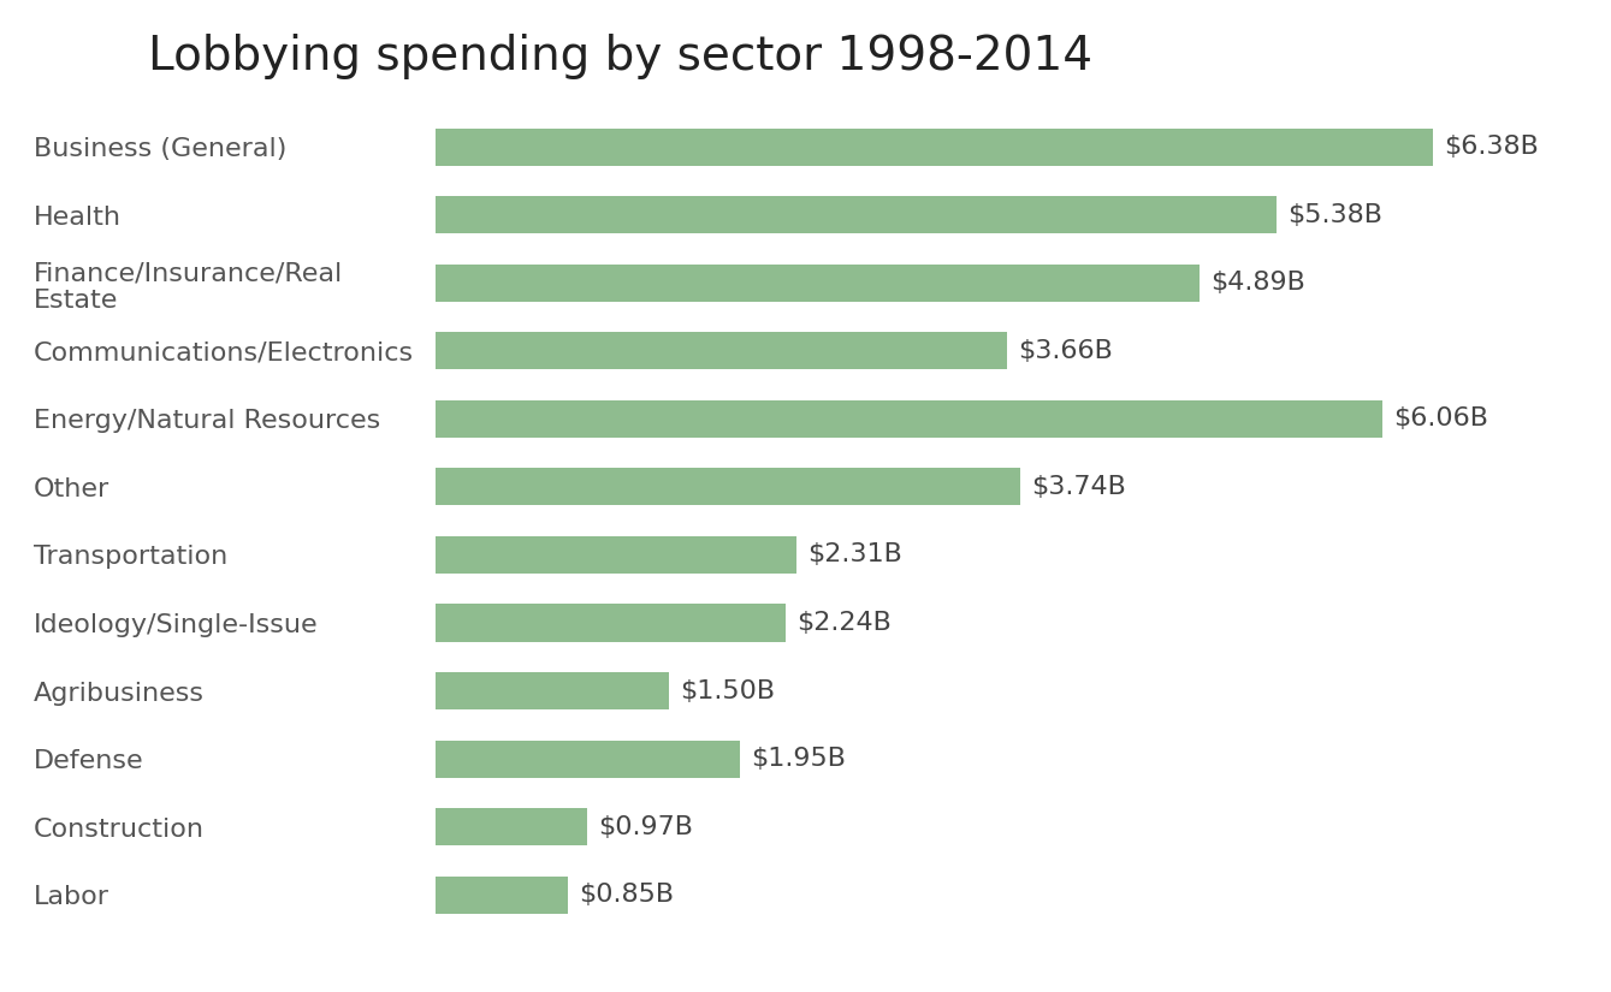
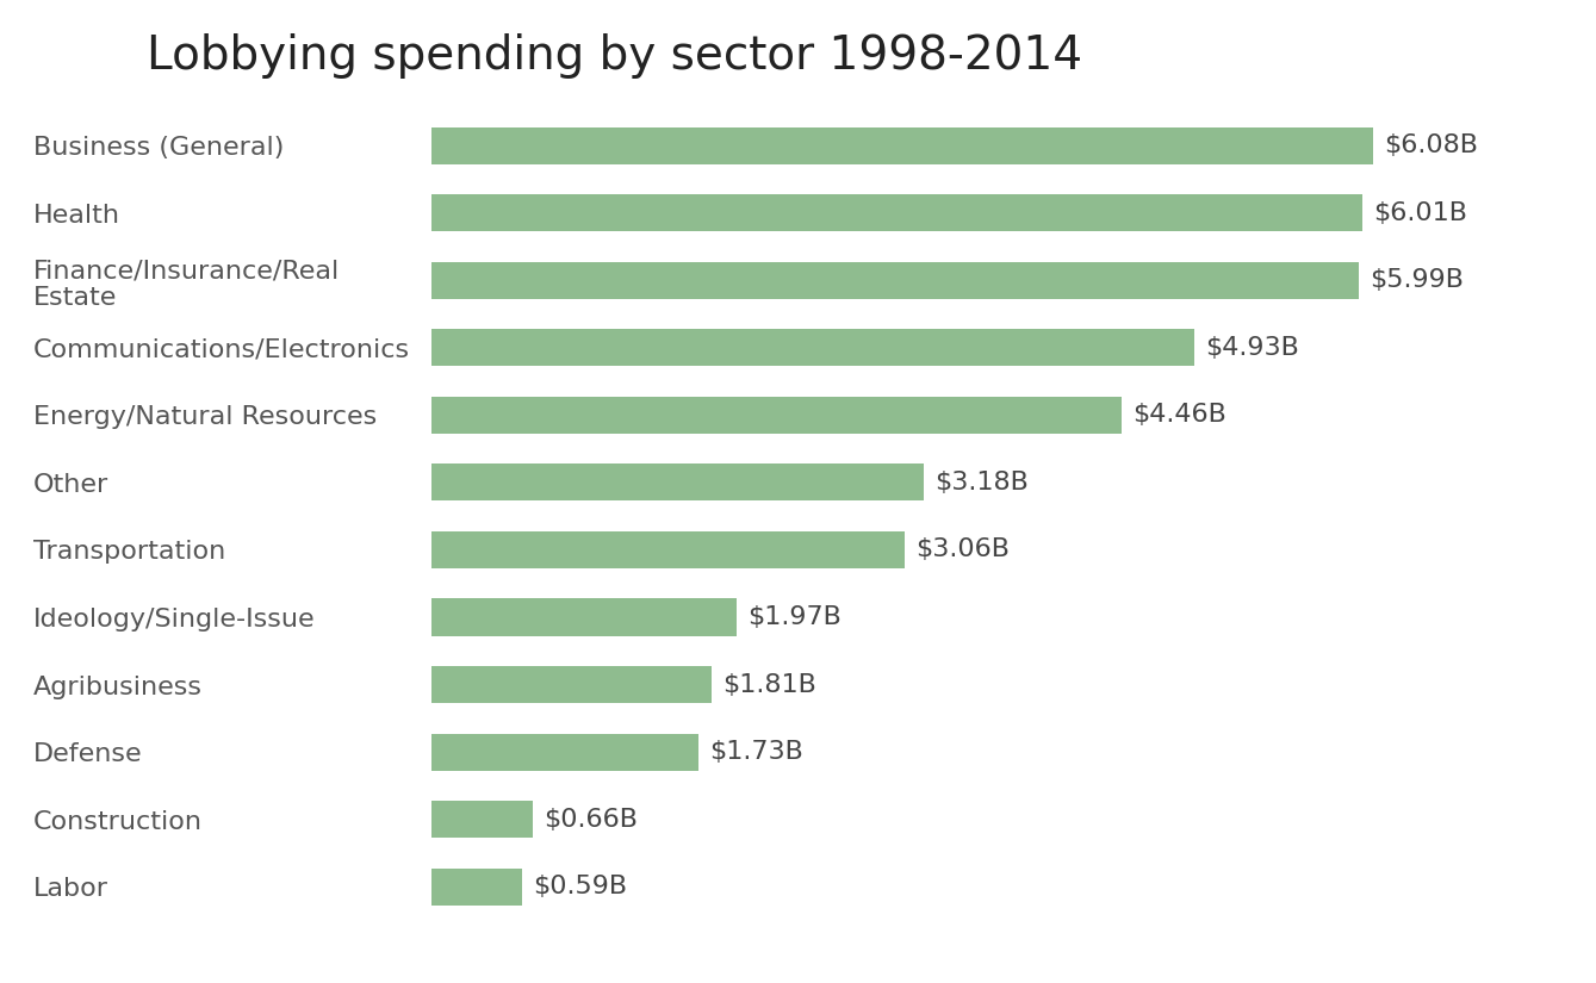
Business (General): $6.38B -> $6.08B
Health: $5.38B -> $6.01B
Finance/Insurance/Real Estate: $4.89B -> $5.99B
Communications/Electronics: $3.66B -> $4.93B
Energy/Natural Resources: $6.06B -> $4.46B
Other: $3.74B -> $3.18B
Transportation: $2.31B -> $3.06B
Ideology/Single-Issue: $2.24B -> $1.97B
Agribusiness: $1.50B -> $1.81B
Defense: $1.95B -> $1.73B
Construction: $0.97B -> $0.66B
Labor: $0.85B -> $0.59B
